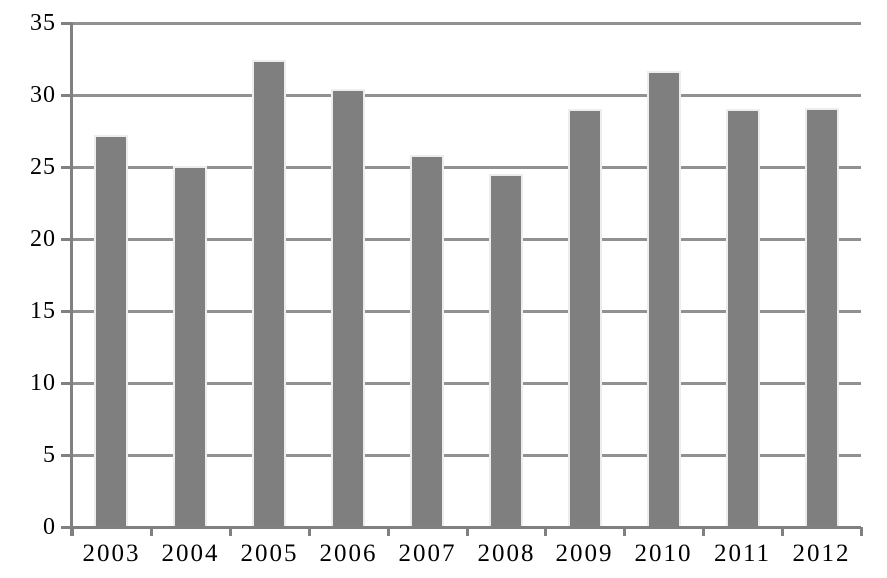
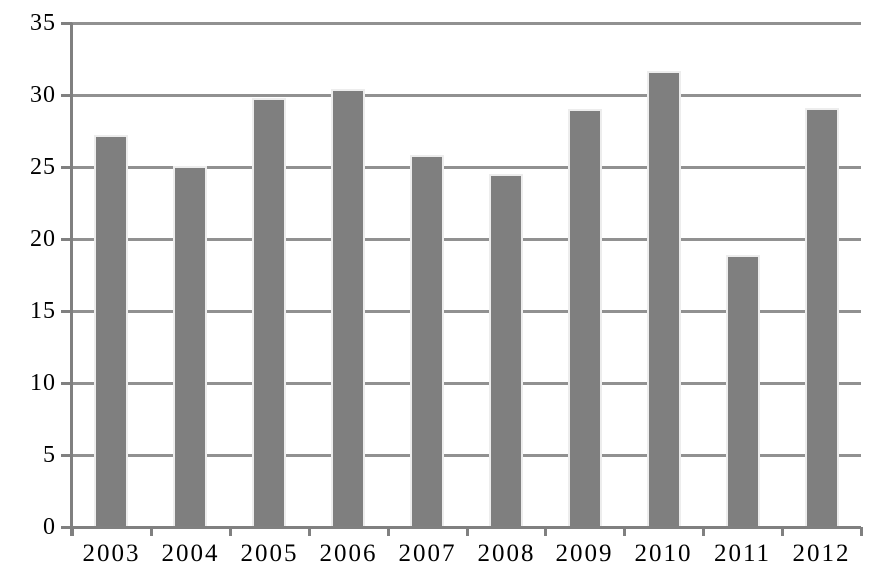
2005: 32.4 -> 29.8
2011: 29.0 -> 18.9
